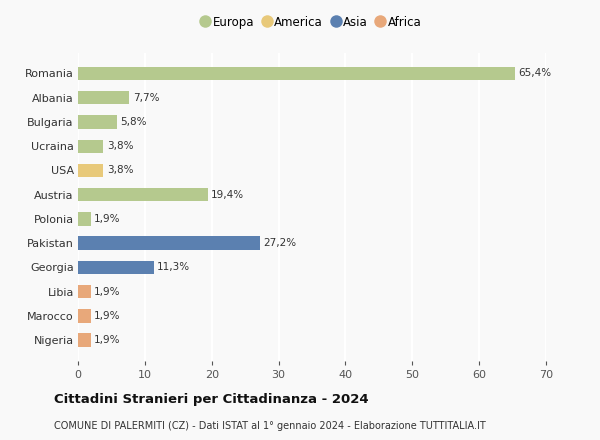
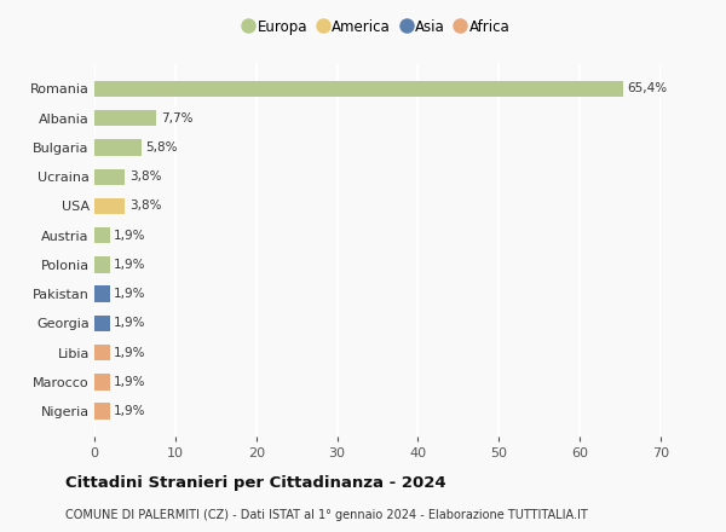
Austria: 19,4% -> 1,9%
Pakistan: 27,2% -> 1,9%
Georgia: 11,3% -> 1,9%
